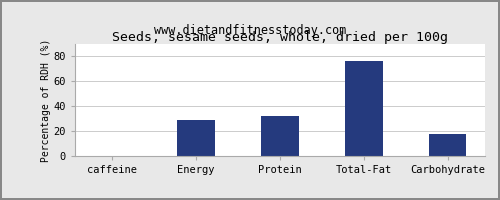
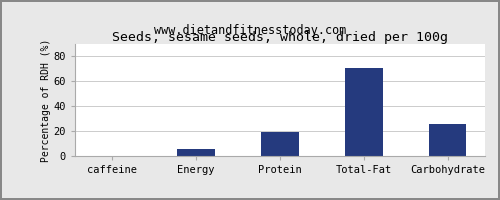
Energy: 29 -> 6
Protein: 32 -> 19
Total-Fat: 76 -> 71
Carbohydrate: 18 -> 26
